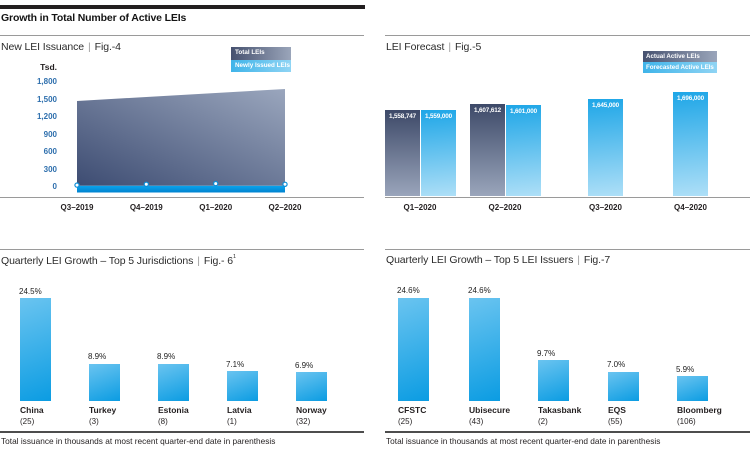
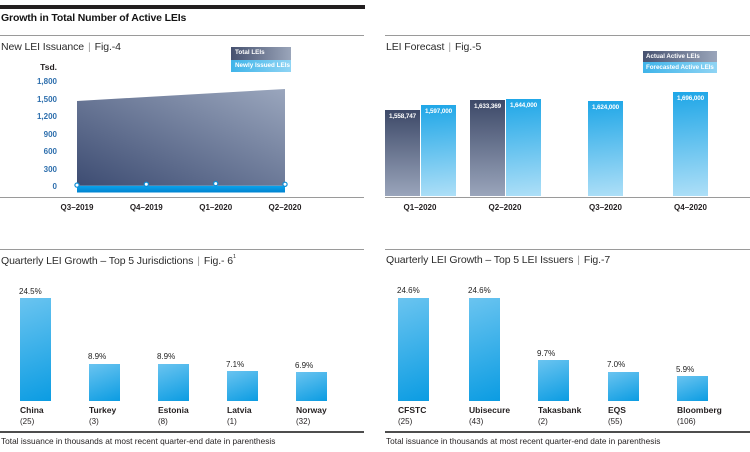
LEI Forecast/Forecasted Active LEIs/Q1–2020: 1,559,000 -> 1,597,000
LEI Forecast/Actual Active LEIs/Q2–2020: 1,607,612 -> 1,633,369
LEI Forecast/Forecasted Active LEIs/Q2–2020: 1,601,000 -> 1,644,000
LEI Forecast/Forecasted Active LEIs/Q3–2020: 1,645,000 -> 1,624,000
